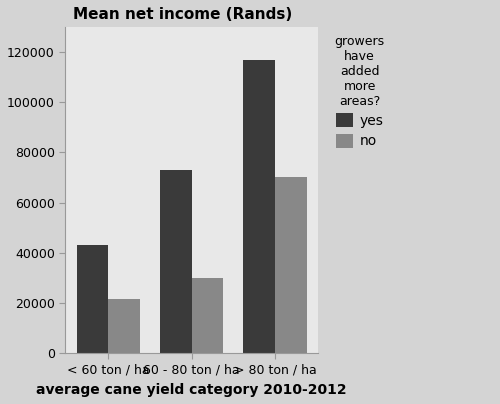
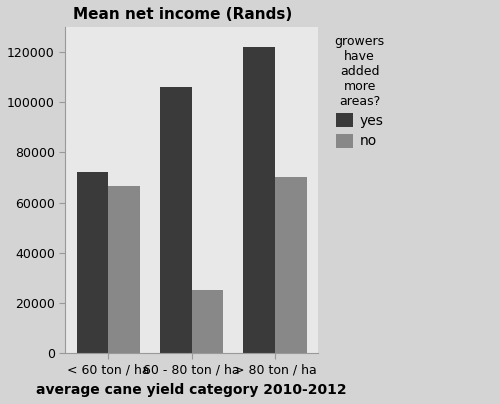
yes/< 60 ton / ha: 43000 -> 72000
no/< 60 ton / ha: 21500 -> 66500
yes/60 - 80 ton / ha: 73000 -> 106000
no/60 - 80 ton / ha: 30000 -> 25000
yes/> 80 ton / ha: 117000 -> 122000
